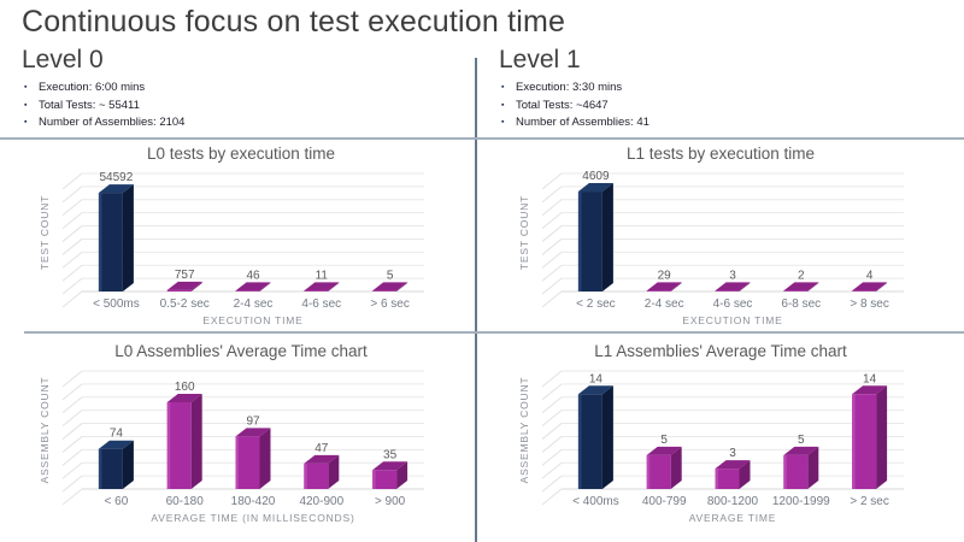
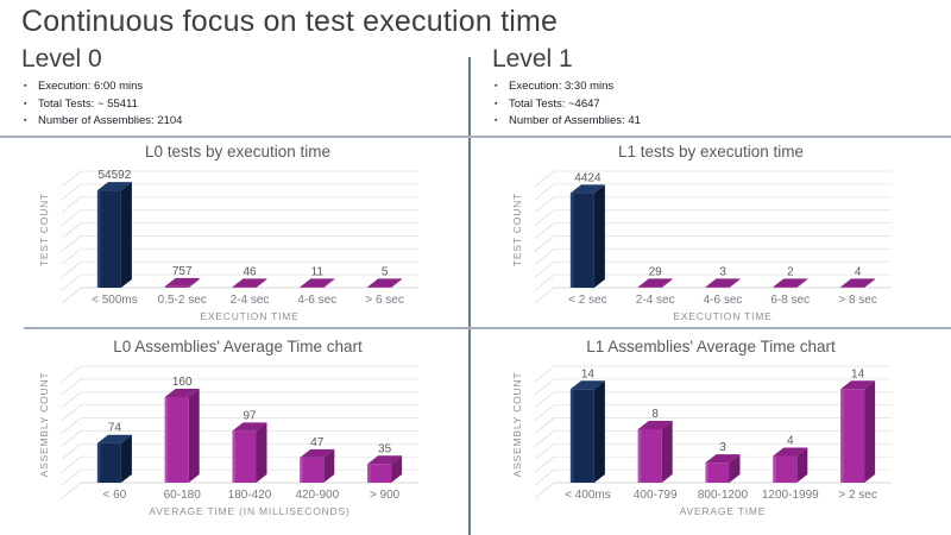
L1 tests by execution time/< 2 sec: 4609 -> 4424
L1 Assemblies' Average Time chart/400-799: 5 -> 8
L1 Assemblies' Average Time chart/1200-1999: 5 -> 4
